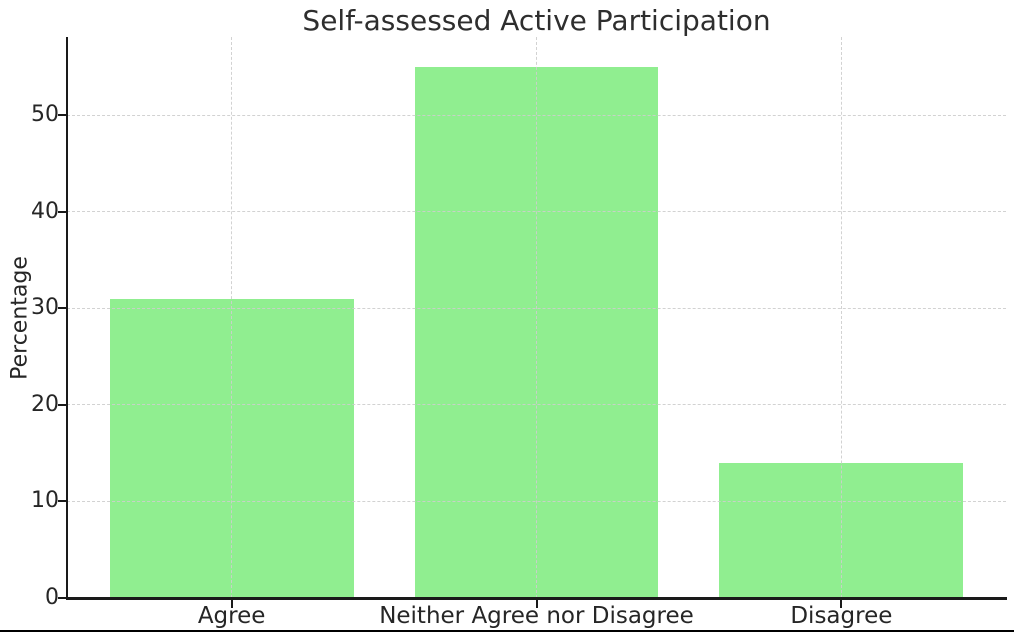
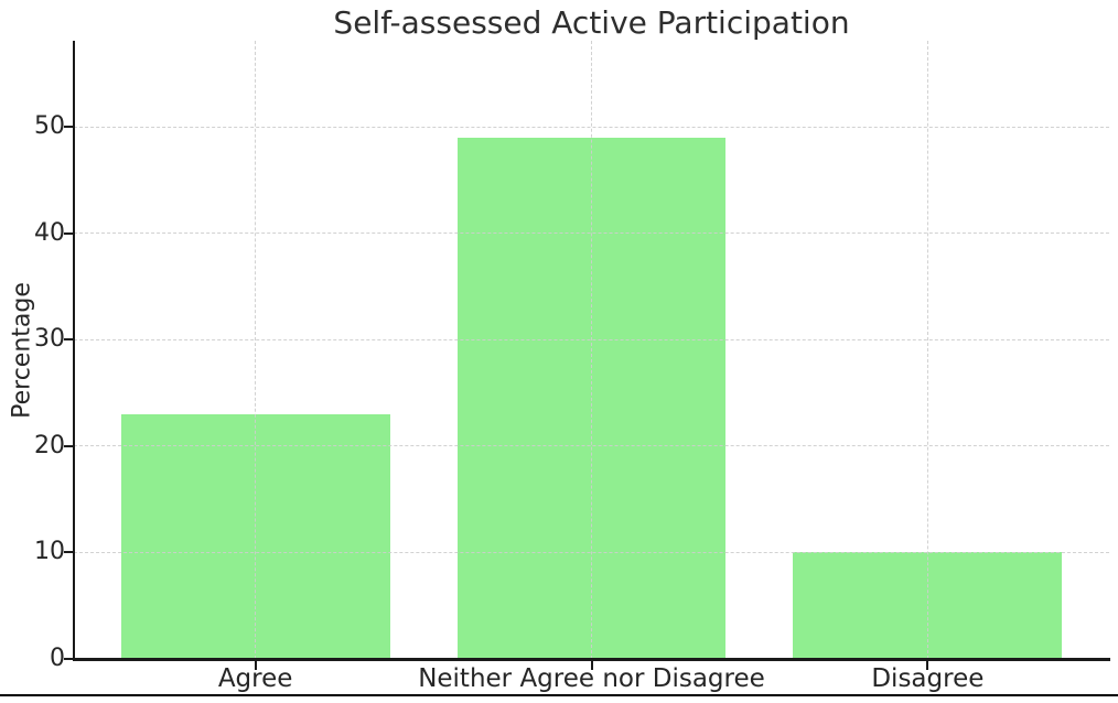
Agree: 31 -> 23
Neither Agree nor Disagree: 55 -> 49
Disagree: 14 -> 10
